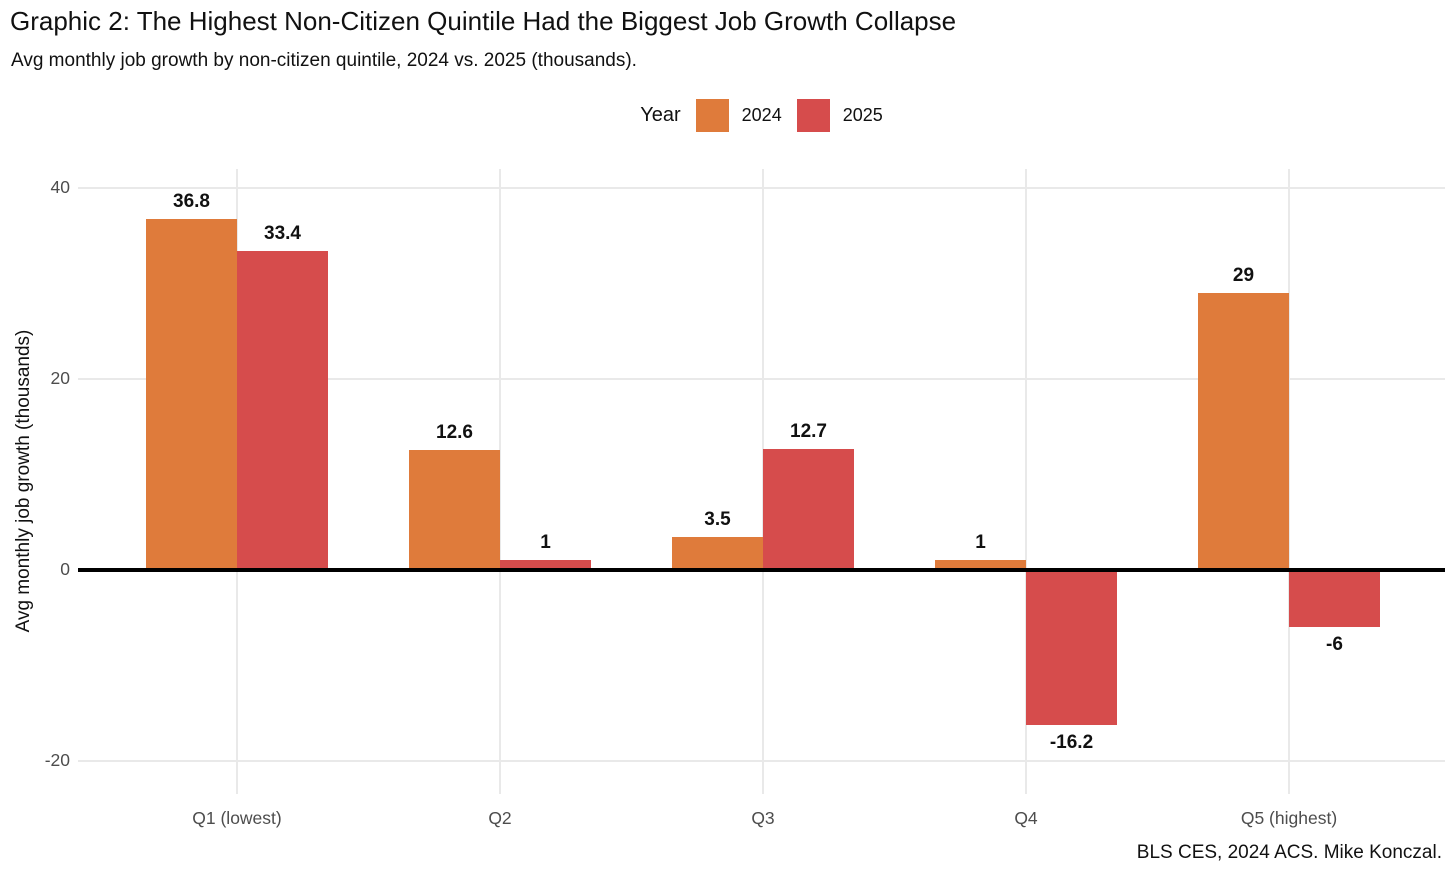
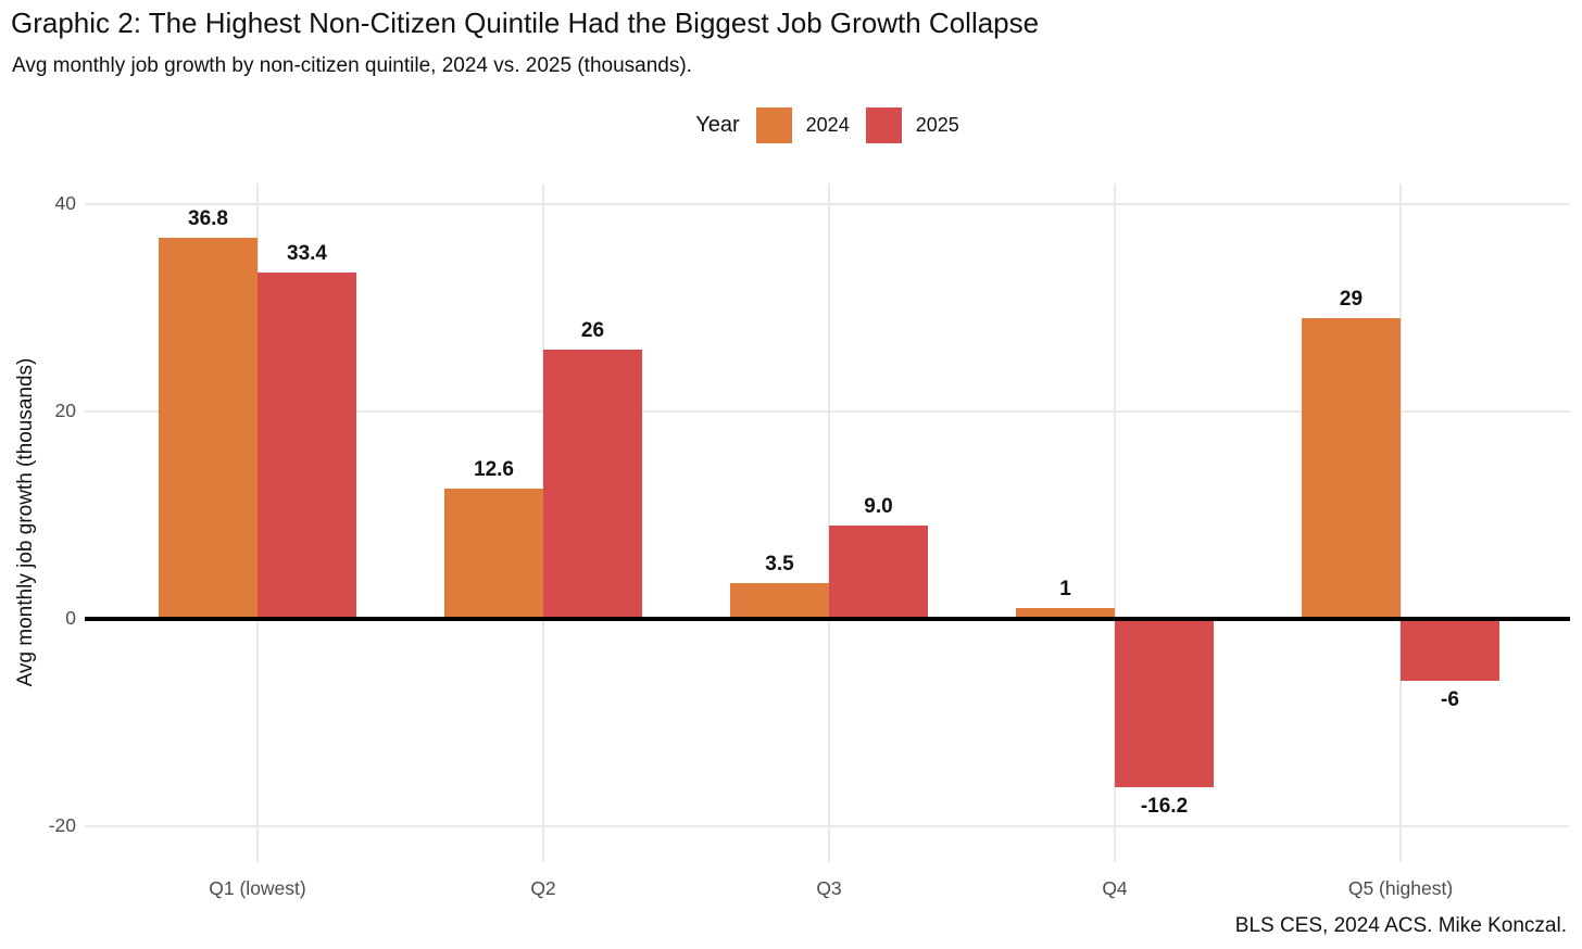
2025/Q2: 1 -> 26
2025/Q3: 12.7 -> 9.0
